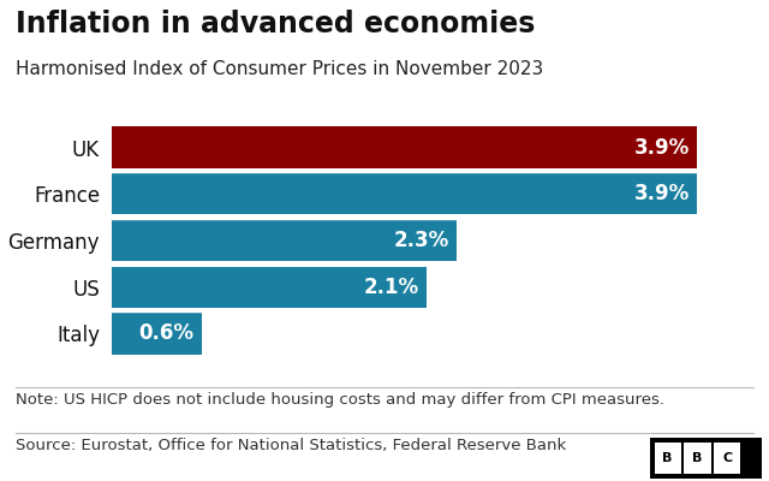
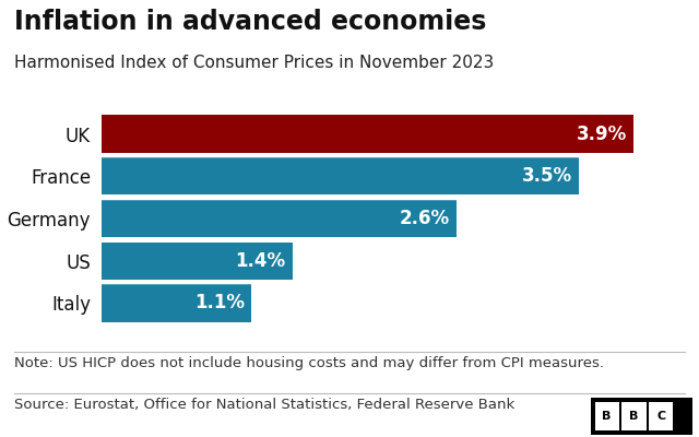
France: 3.9% -> 3.5%
Germany: 2.3% -> 2.6%
US: 2.1% -> 1.4%
Italy: 0.6% -> 1.1%
